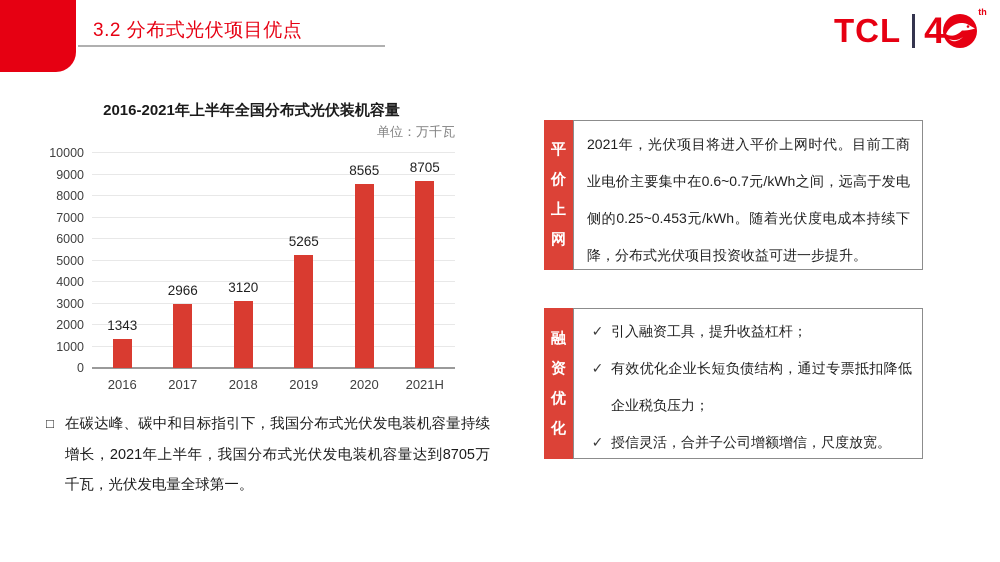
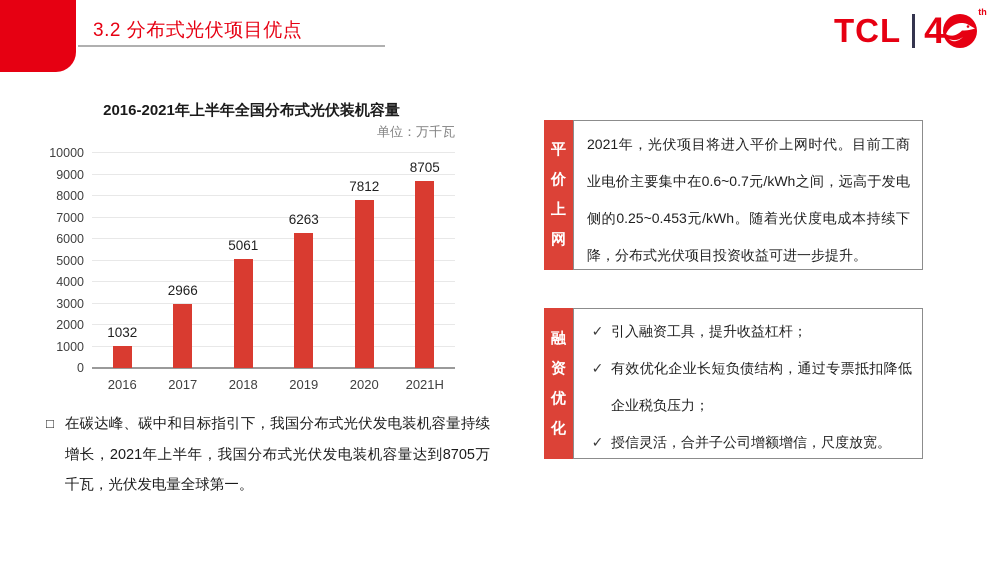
2016: 1343 -> 1032
2018: 3120 -> 5061
2019: 5265 -> 6263
2020: 8565 -> 7812
